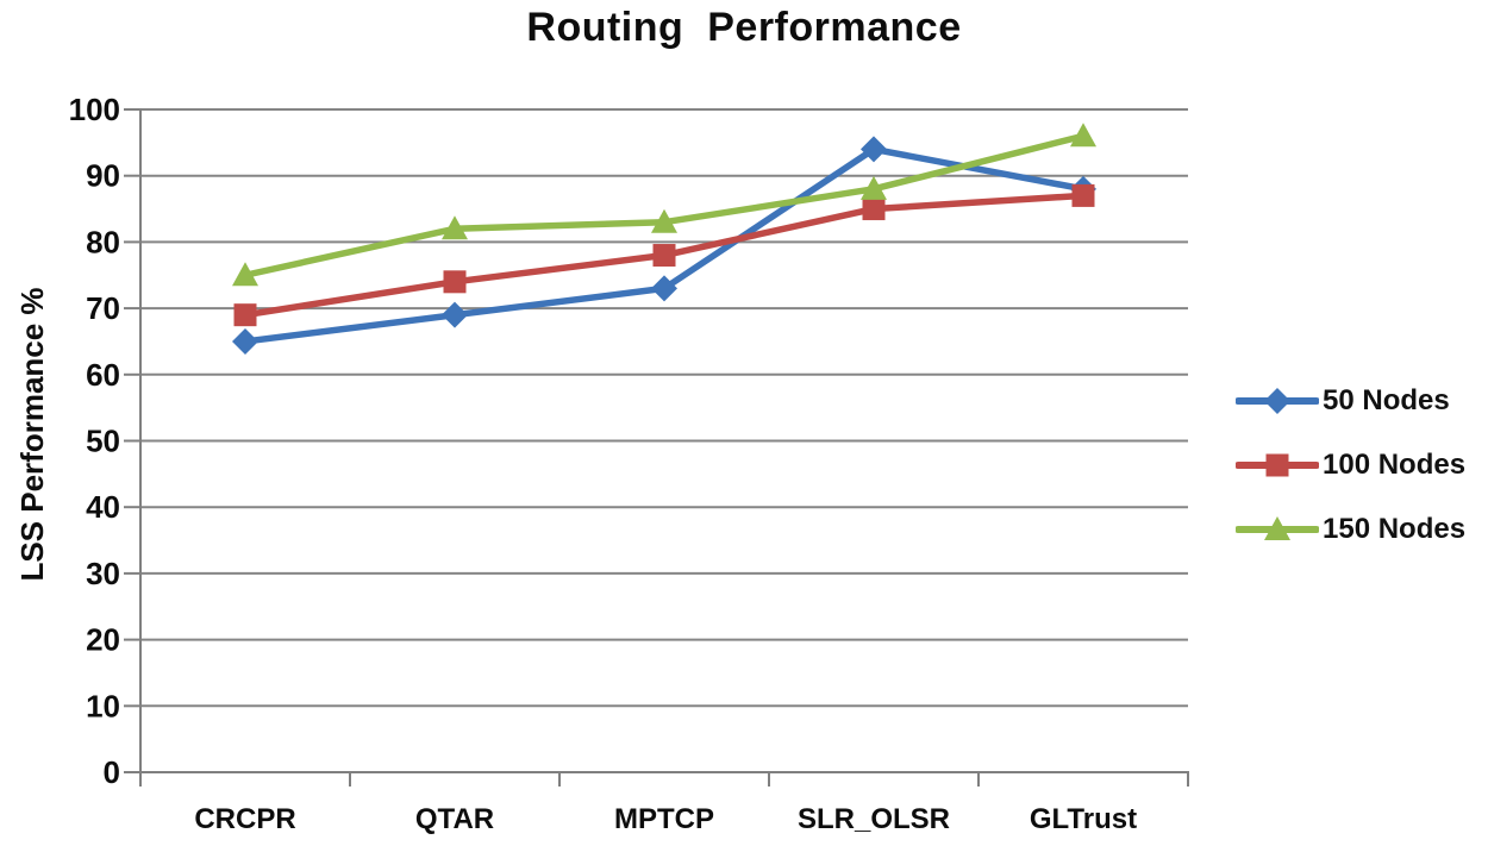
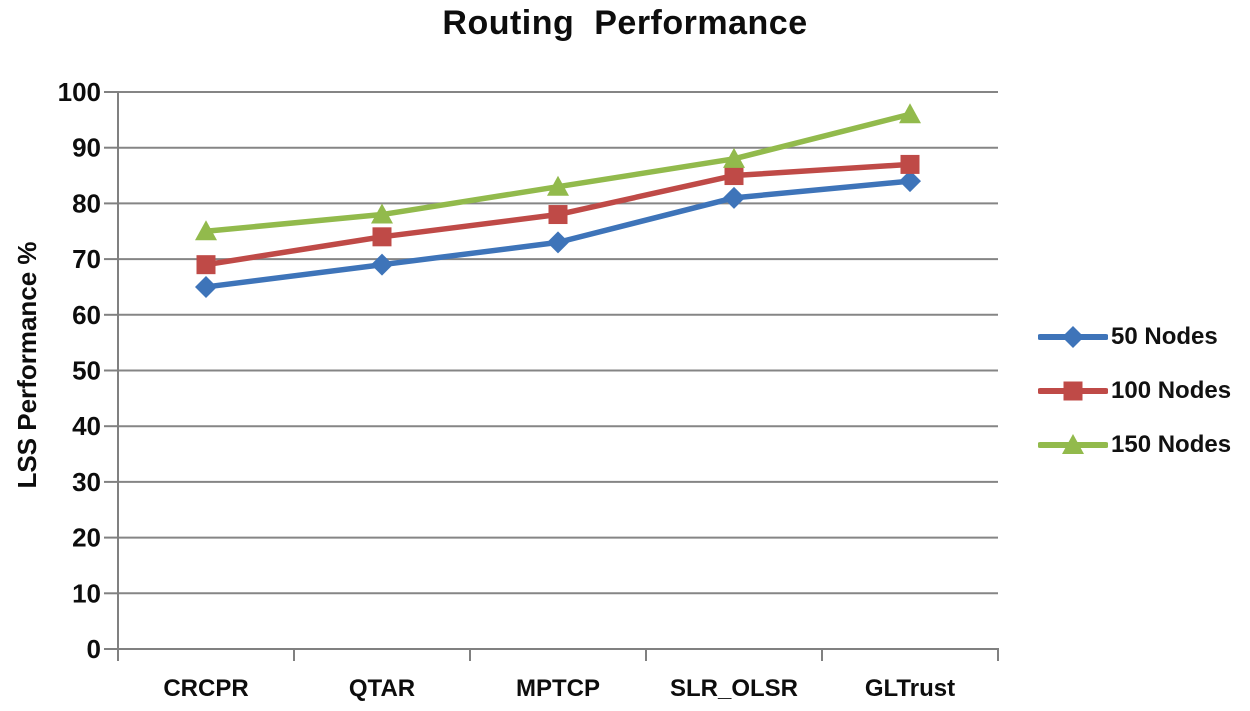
150 Nodes/QTAR: 82 -> 78
50 Nodes/SLR_OLSR: 94 -> 81
50 Nodes/GLTrust: 88 -> 84
